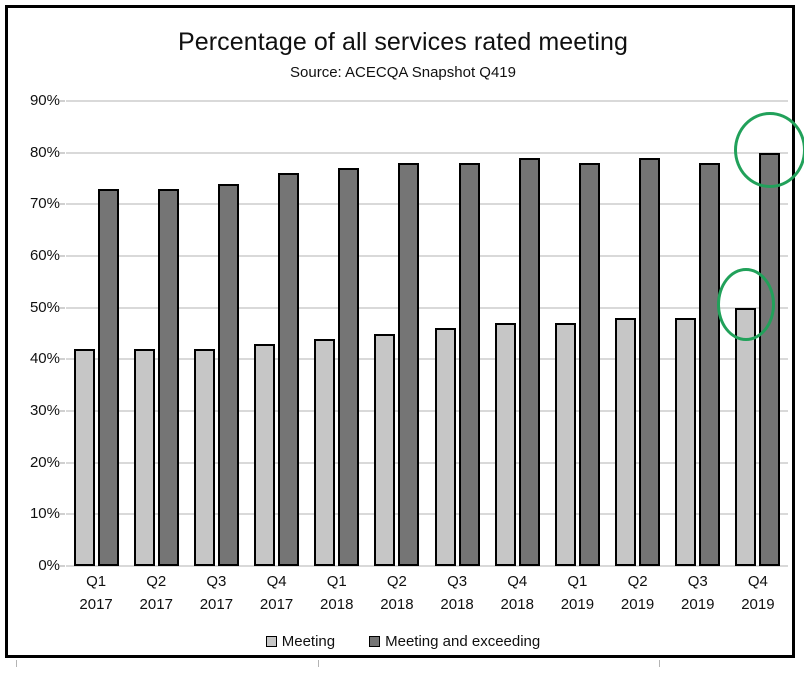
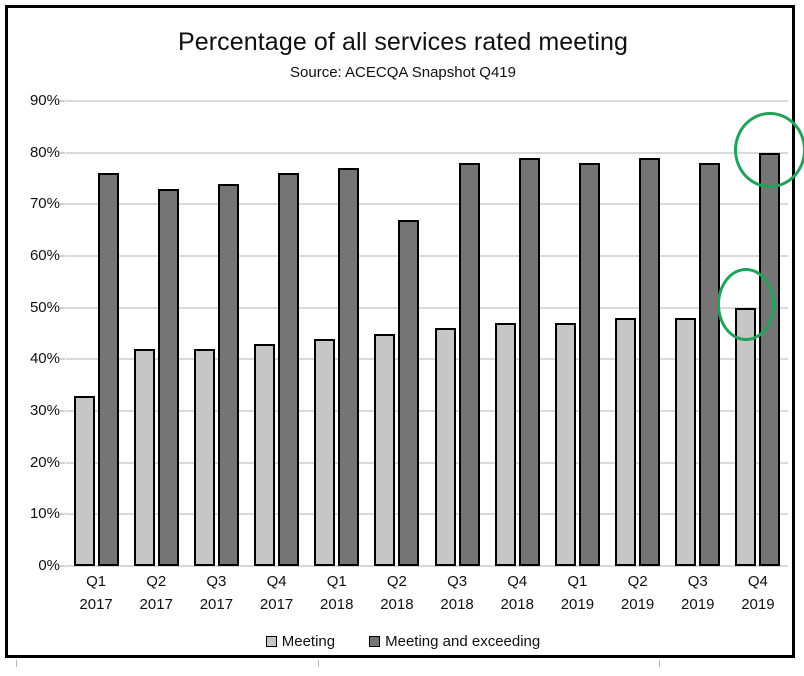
Meeting/Q1 2017: 42% -> 33%
Meeting and exceeding/Q1 2017: 73% -> 76%
Meeting and exceeding/Q2 2018: 78% -> 67%
